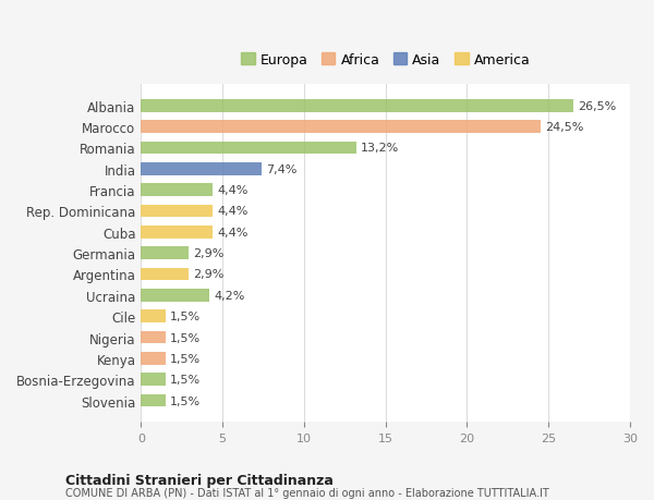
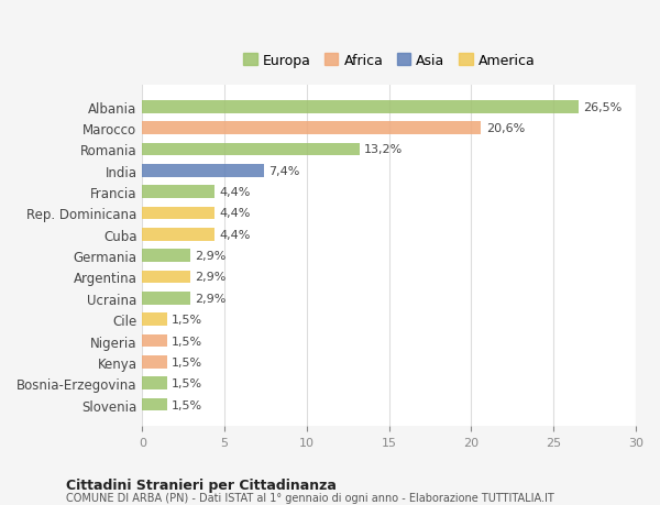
Marocco: 24,5% -> 20,6%
Ucraina: 4,2% -> 2,9%
